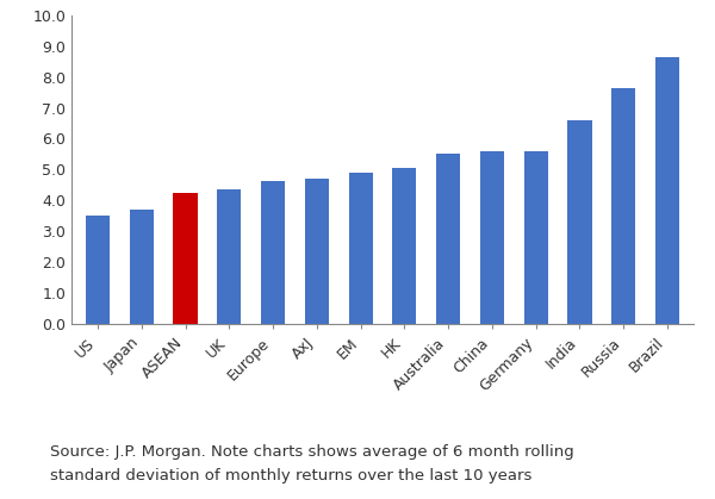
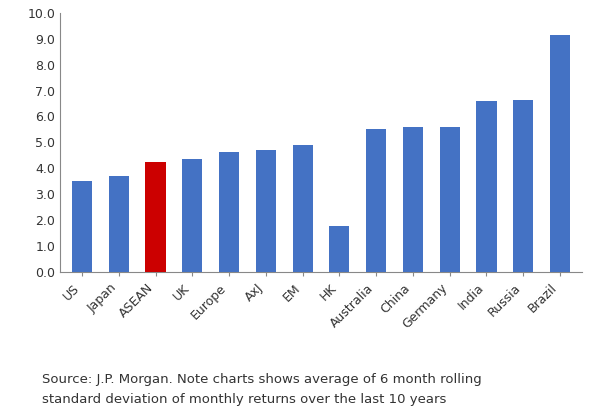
HK: 5.05 -> 1.80
Russia: 7.65 -> 6.65
Brazil: 8.65 -> 9.15
